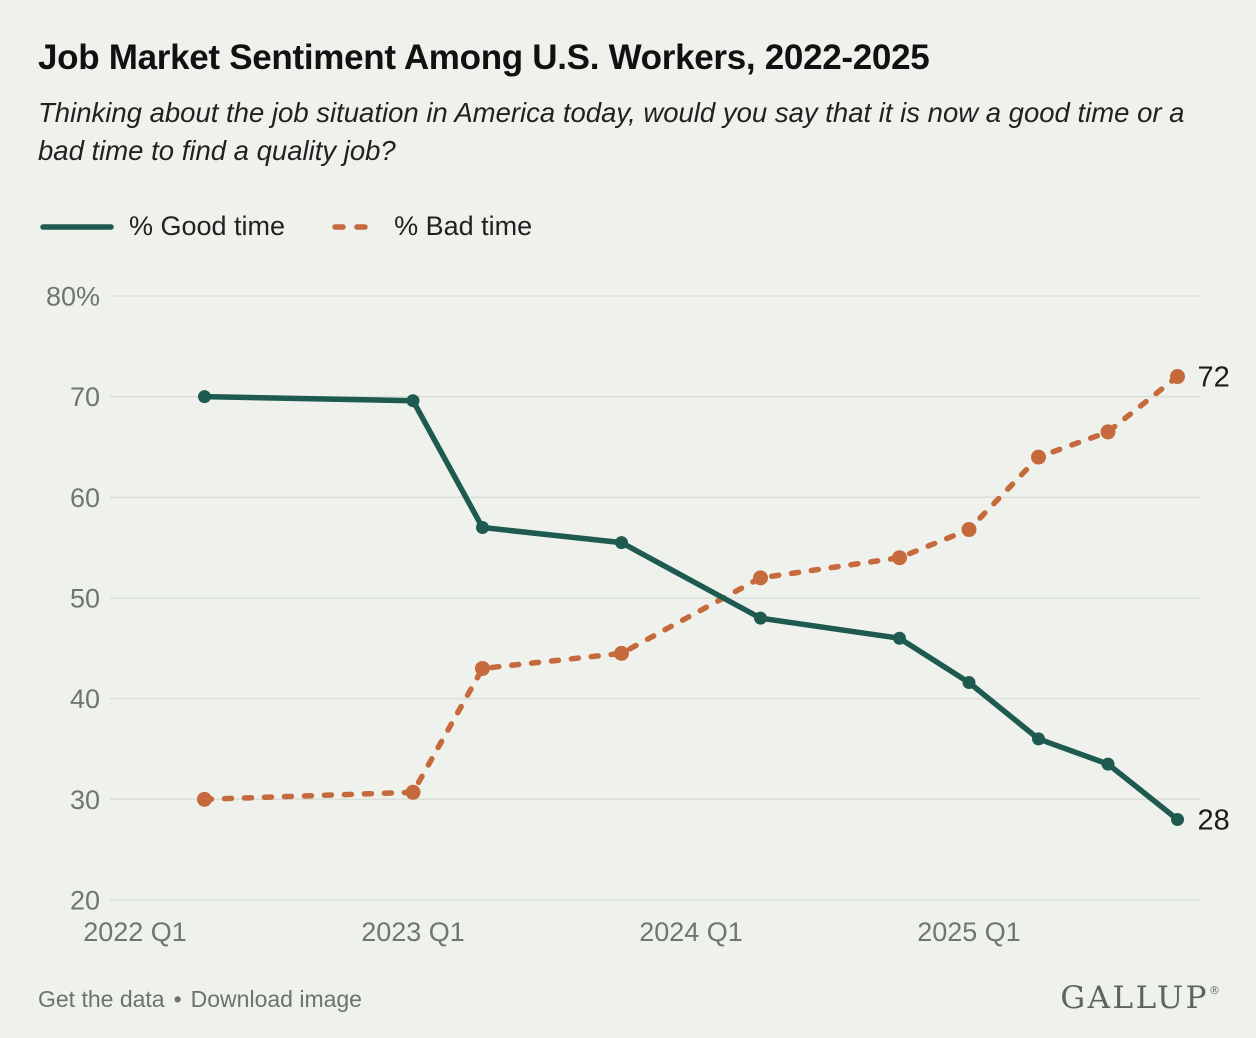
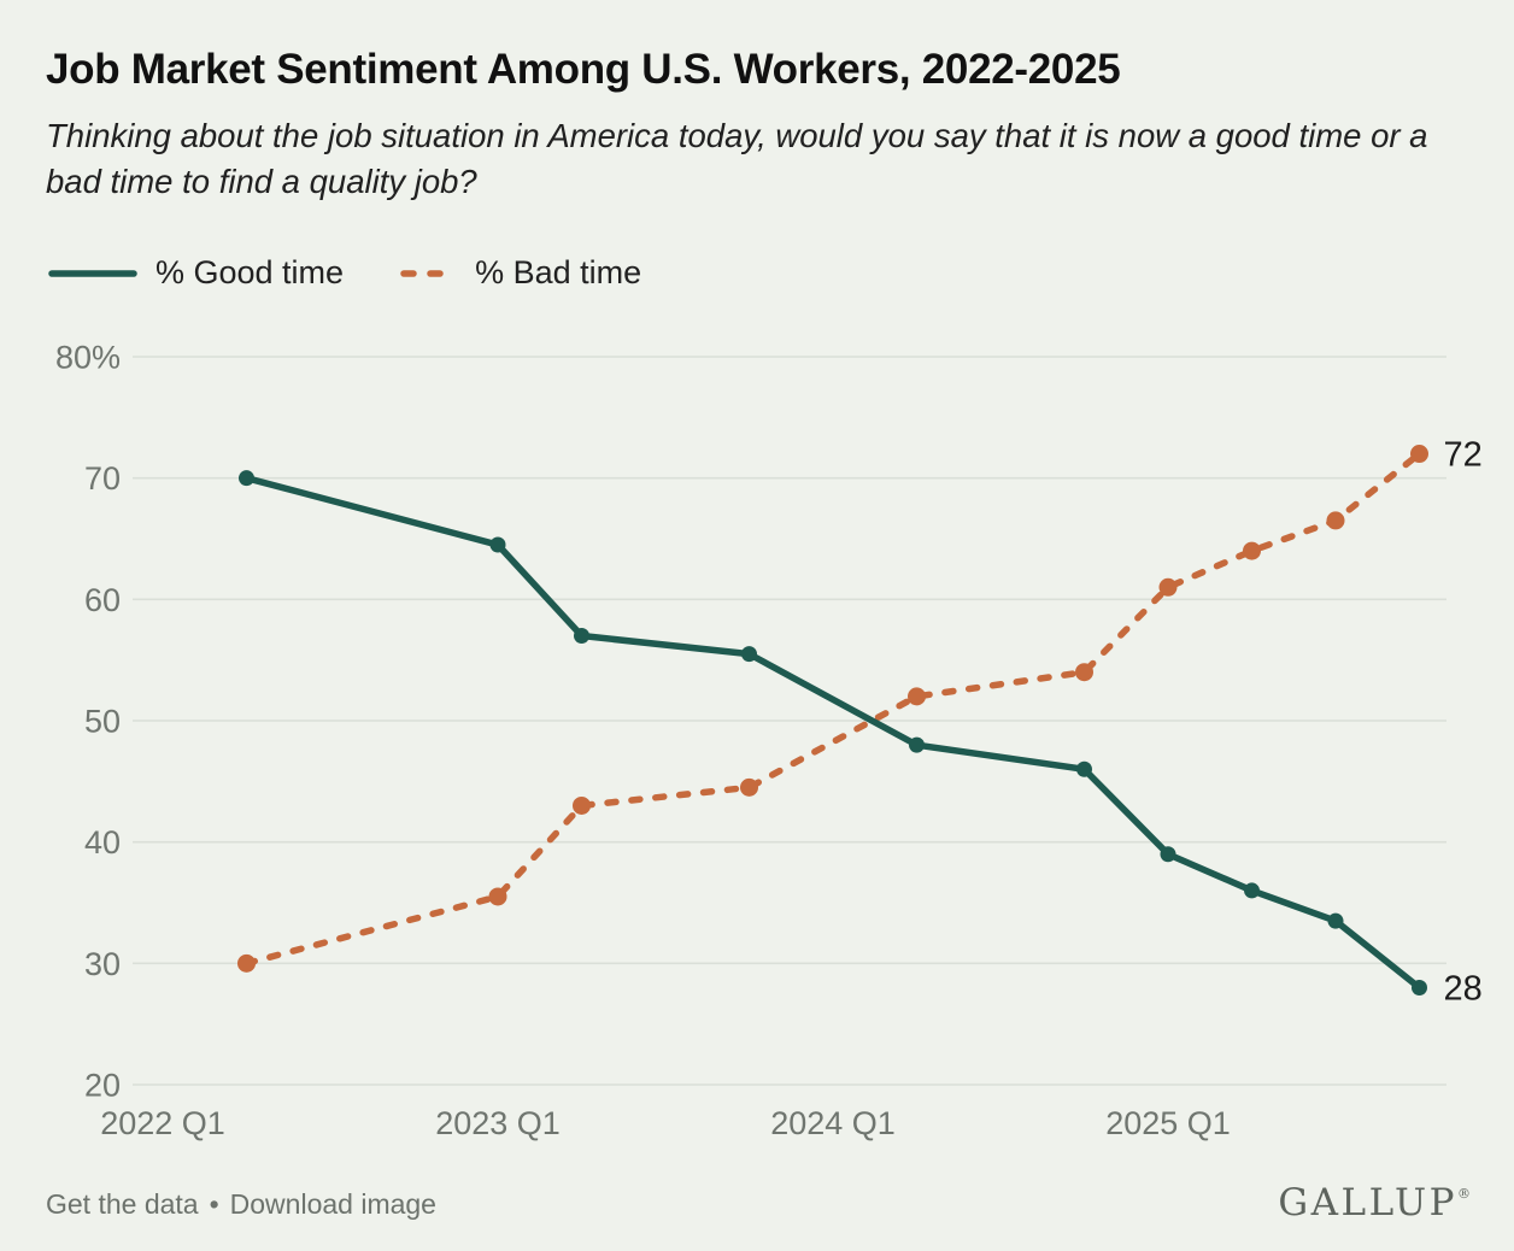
% Good time/2023 Q1: 69.6% -> 64.5%
% Bad time/2023 Q1: 30.7% -> 35.5%
% Good time/2025 Q1: 41.6% -> 39.0%
% Bad time/2025 Q1: 56.8% -> 61.0%
